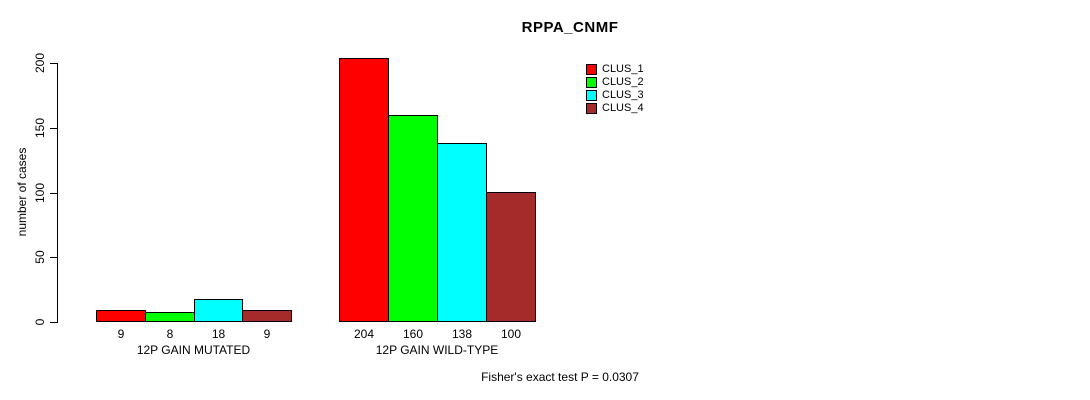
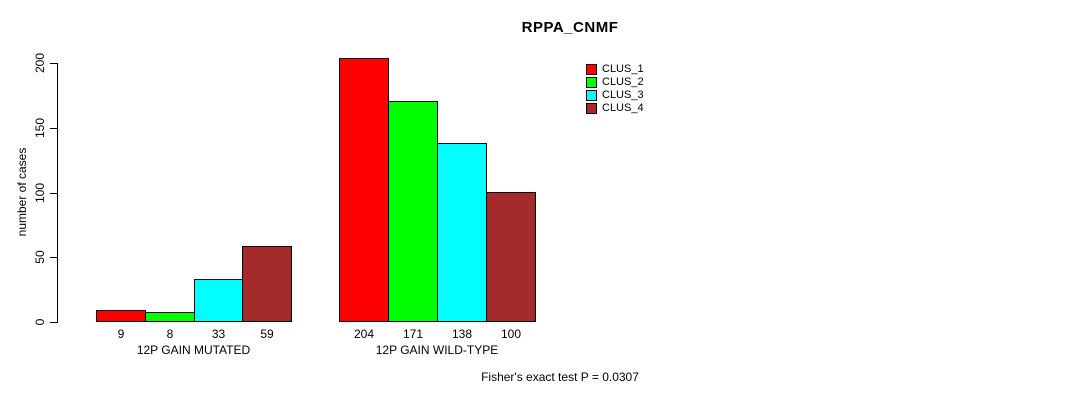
CLUS_3/12P GAIN MUTATED: 18 -> 33
CLUS_4/12P GAIN MUTATED: 9 -> 59
CLUS_2/12P GAIN WILD-TYPE: 160 -> 171
